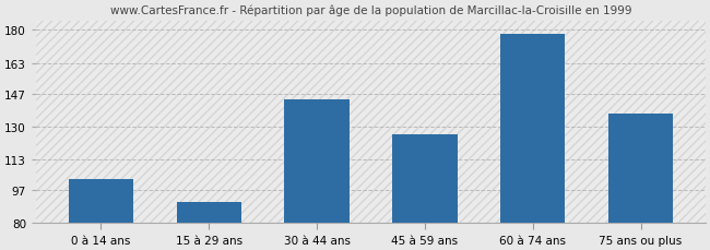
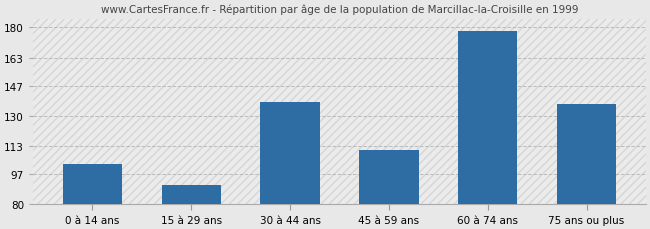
30 à 44 ans: 144 -> 138
45 à 59 ans: 126 -> 111
